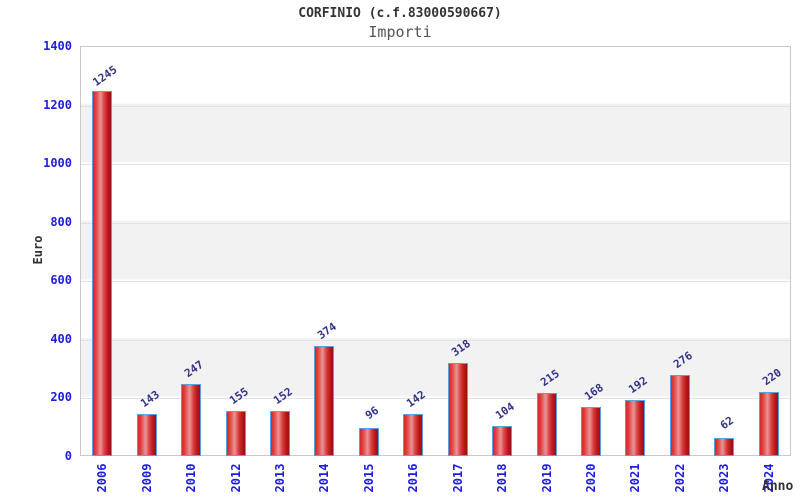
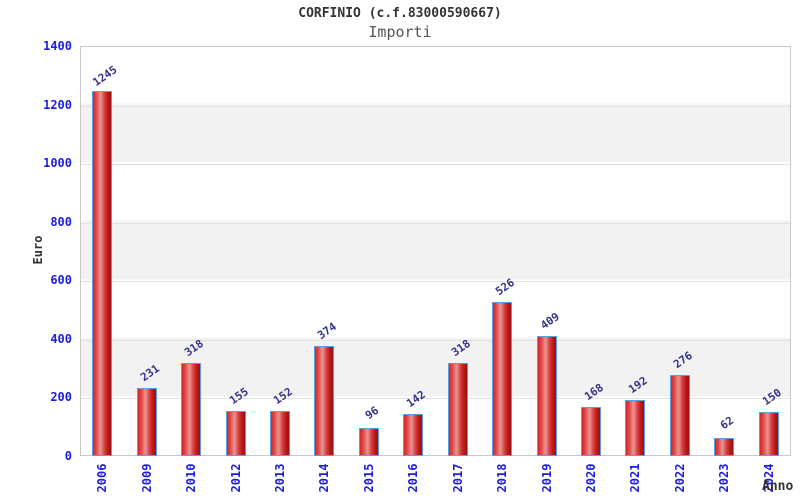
2009: 143 -> 231
2010: 247 -> 318
2018: 104 -> 526
2019: 215 -> 409
2024: 220 -> 150
